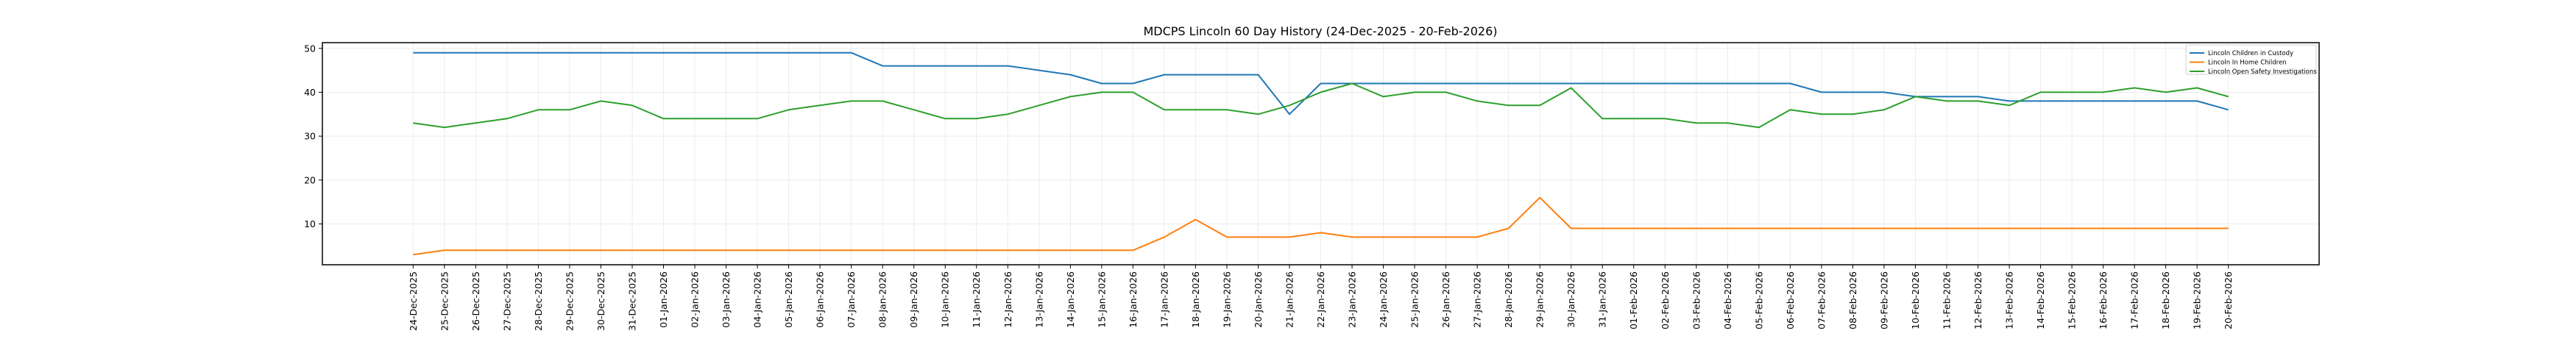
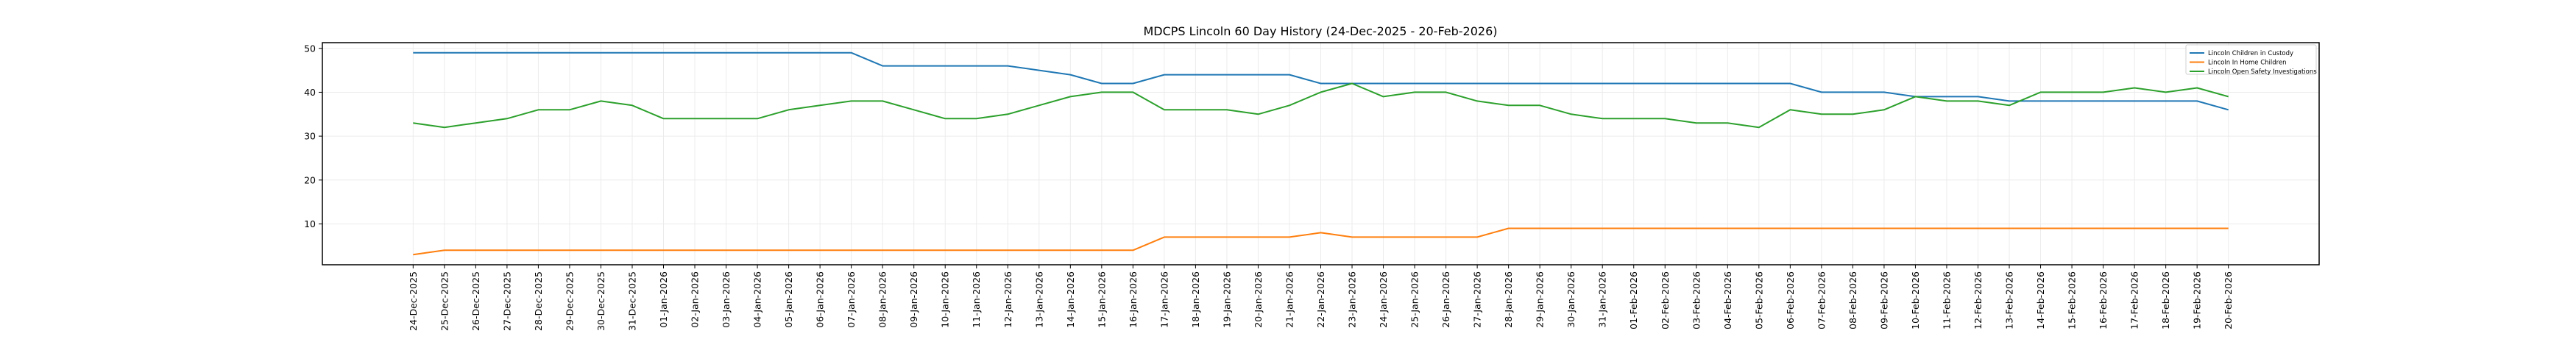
Lincoln In Home Children/18-Jan-2026: 11 -> 7
Lincoln Children in Custody/21-Jan-2026: 35 -> 44
Lincoln In Home Children/29-Jan-2026: 16 -> 9
Lincoln Open Safety Investigations/30-Jan-2026: 41 -> 35
